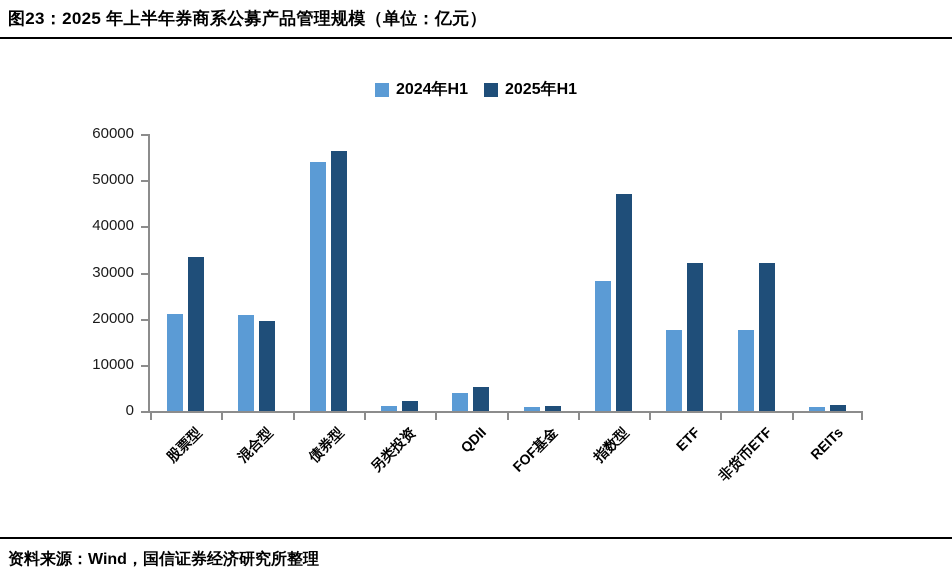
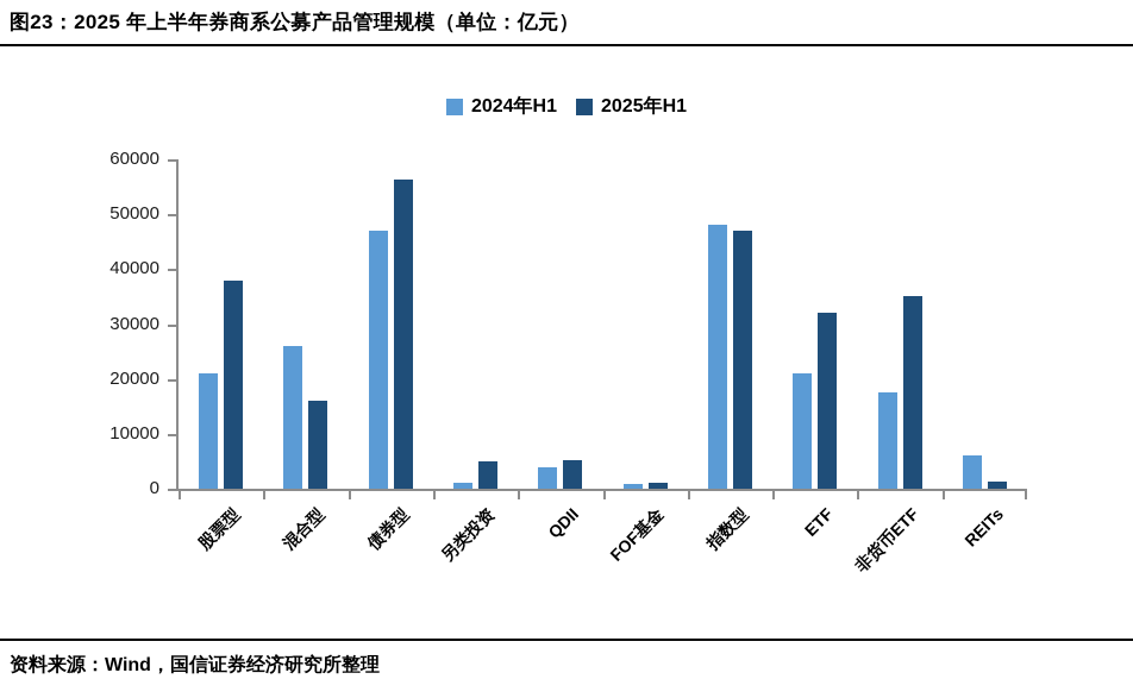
2025年H1/股票型: 33000 -> 38000
2024年H1/混合型: 21000 -> 26000
2025年H1/混合型: 20000 -> 16000
2024年H1/债券型: 54000 -> 47000
2025年H1/另类投资: 2000 -> 5000
2024年H1/指数型: 28000 -> 48000
2024年H1/ETF: 18000 -> 21000
2025年H1/非货币ETF: 32000 -> 35000
2024年H1/REITs: 1000 -> 6000
